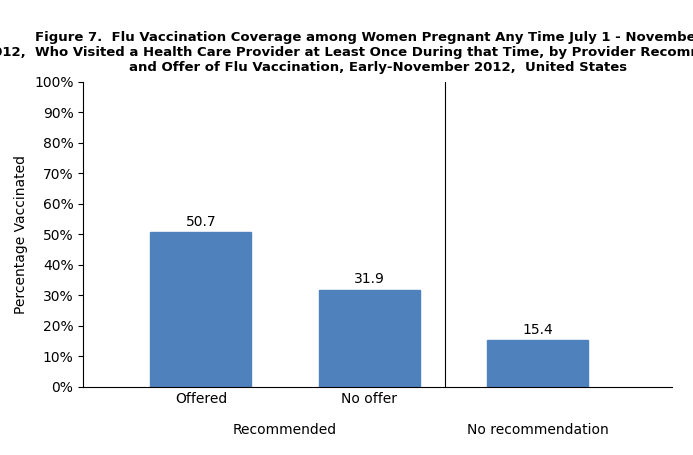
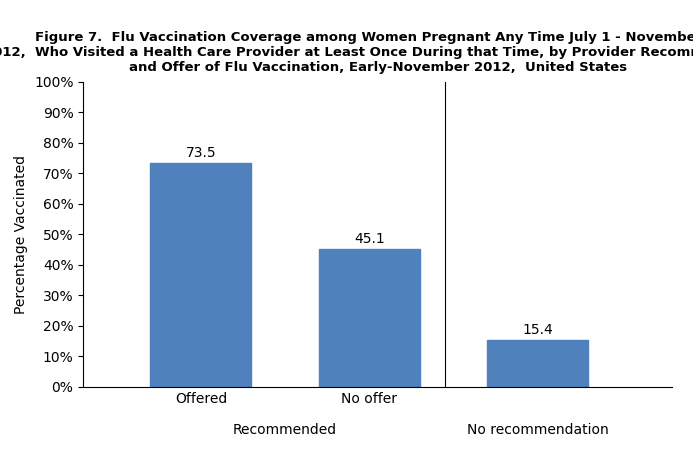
Offered: 50.7 -> 73.5
No offer: 31.9 -> 45.1
